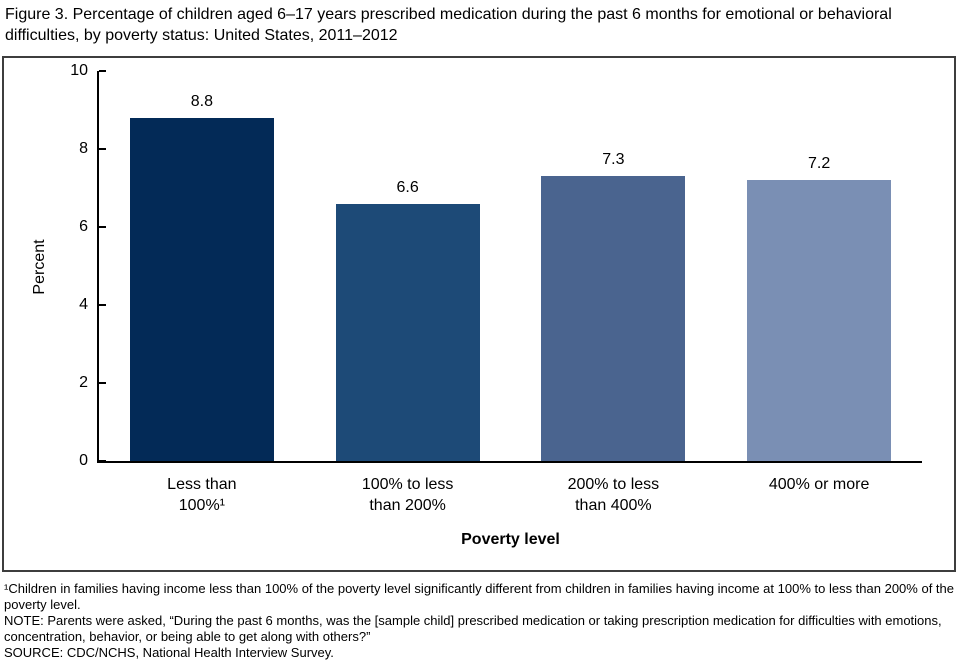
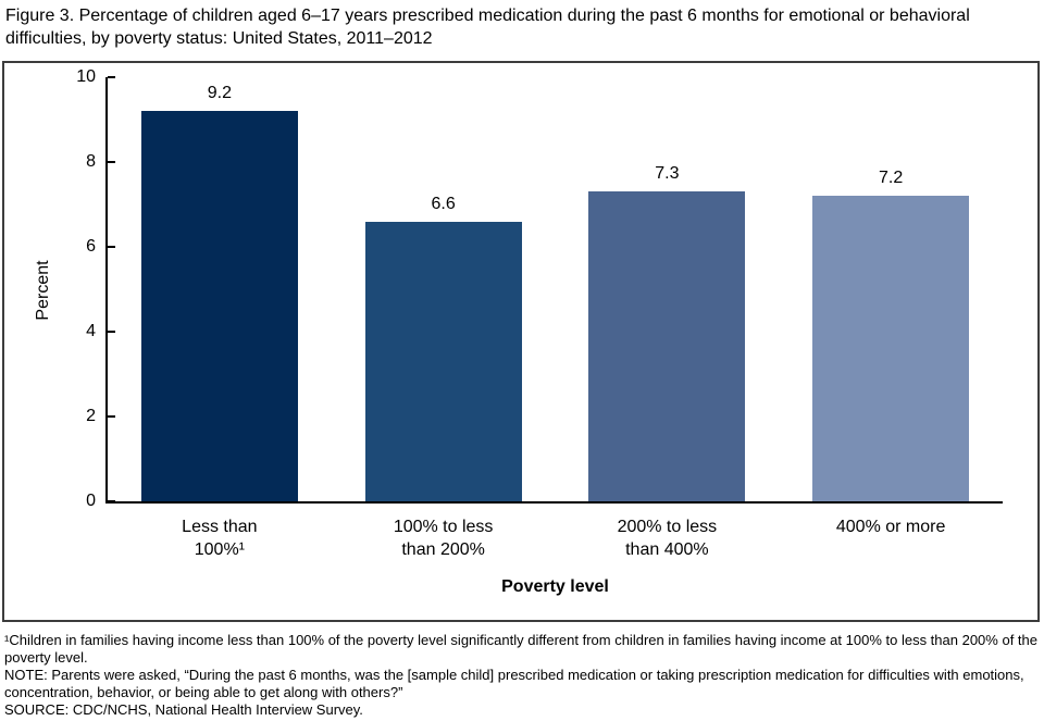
Less than 100%¹: 8.8 -> 9.2
